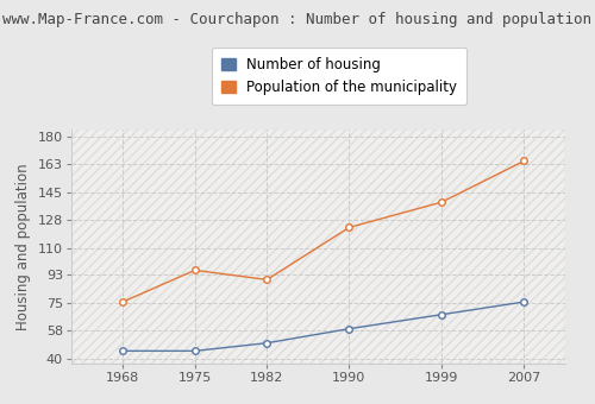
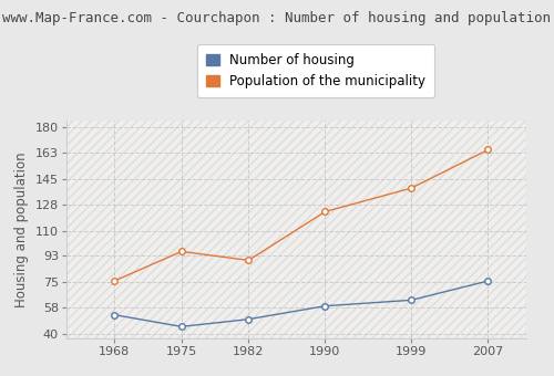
Number of housing/1968: 45 -> 53
Number of housing/1999: 68 -> 63
